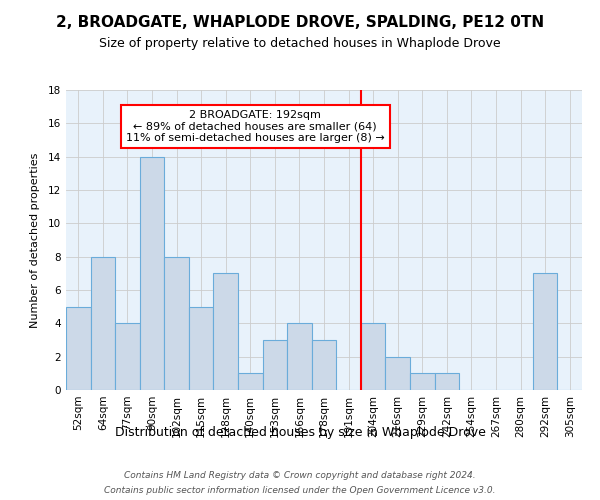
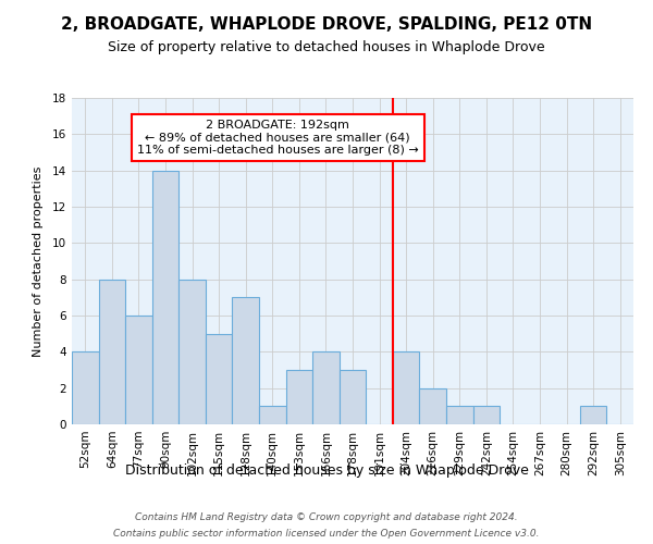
52sqm: 5 -> 4
77sqm: 4 -> 6
292sqm: 7 -> 1
